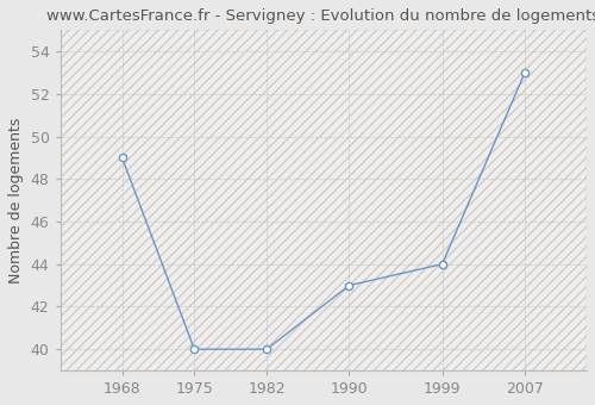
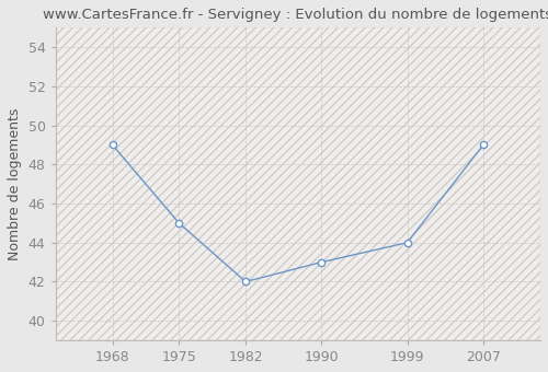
1975: 40 -> 45
1982: 40 -> 42
2007: 53 -> 49
